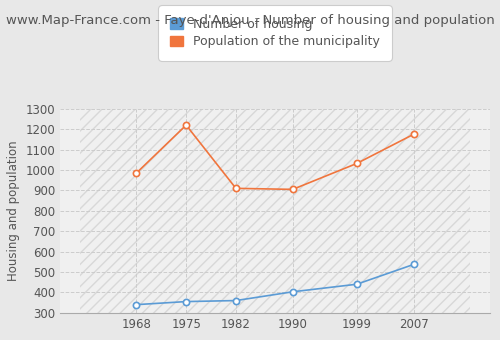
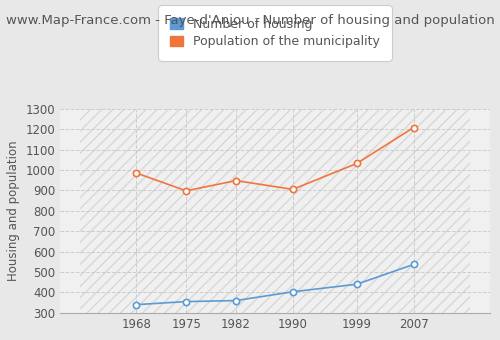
Population of the municipality/1975: 1220 -> 898
Population of the municipality/1982: 910 -> 948
Population of the municipality/2007: 1175 -> 1208
